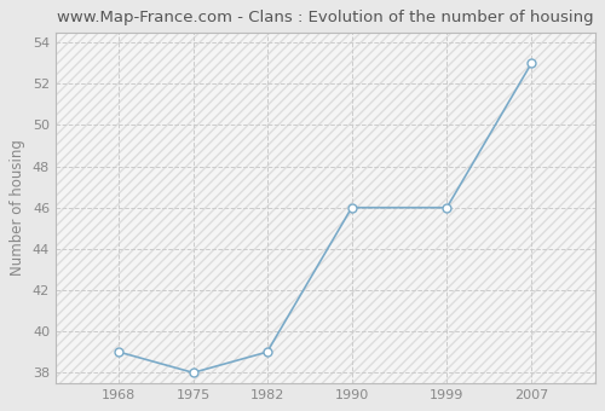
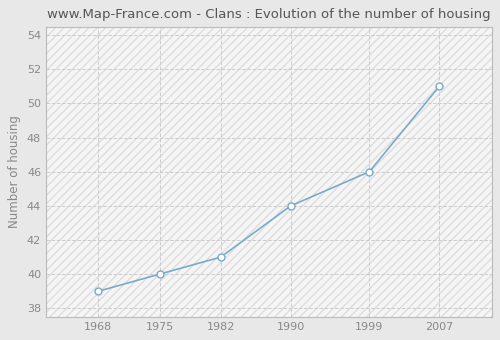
1975: 38 -> 40
1982: 39 -> 41
1990: 46 -> 44
2007: 53 -> 51
